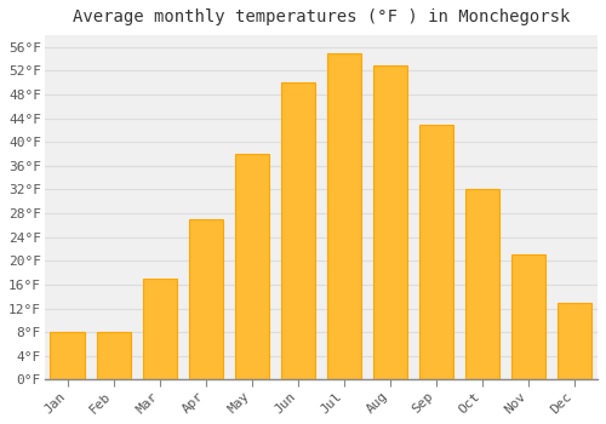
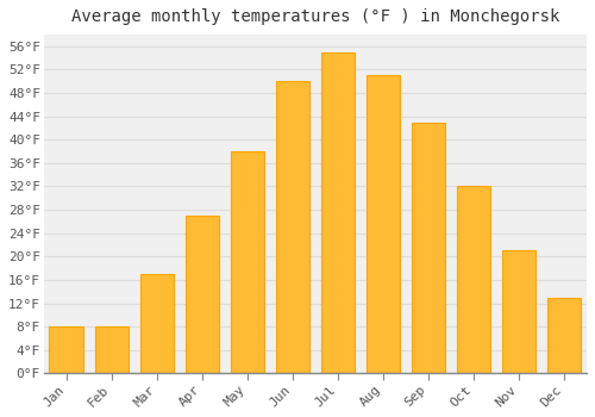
Aug: 53°F -> 51°F
